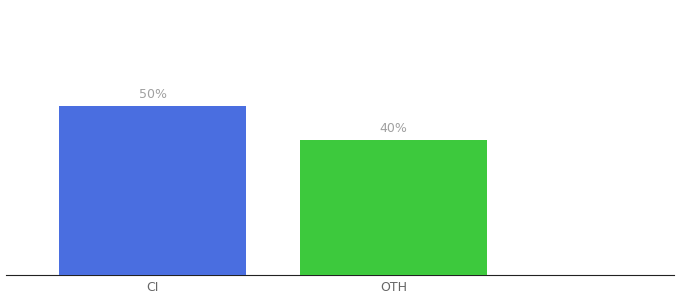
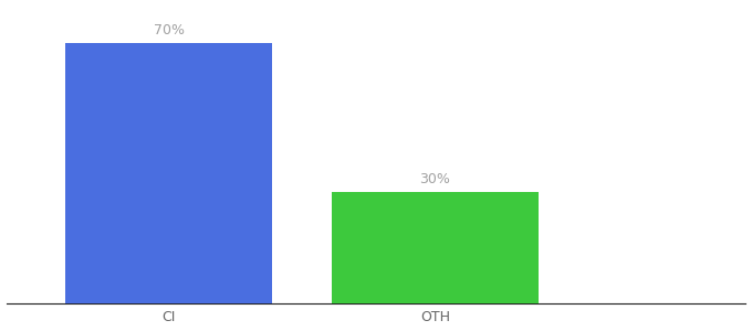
CI: 50% -> 70%
OTH: 40% -> 30%
